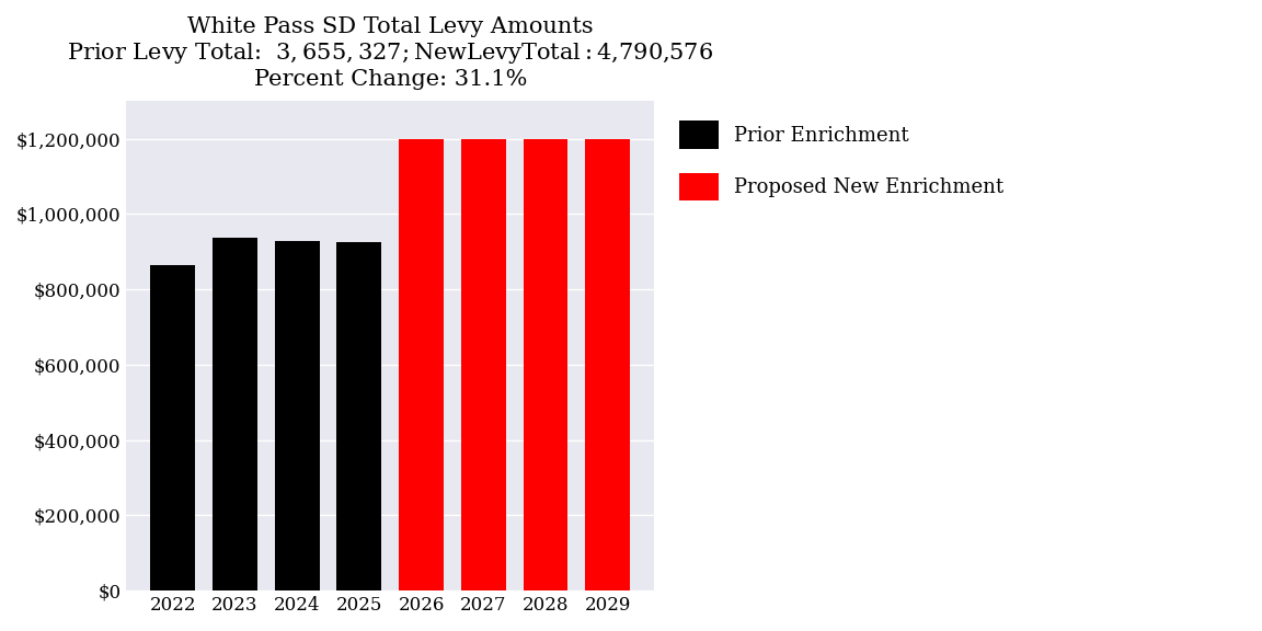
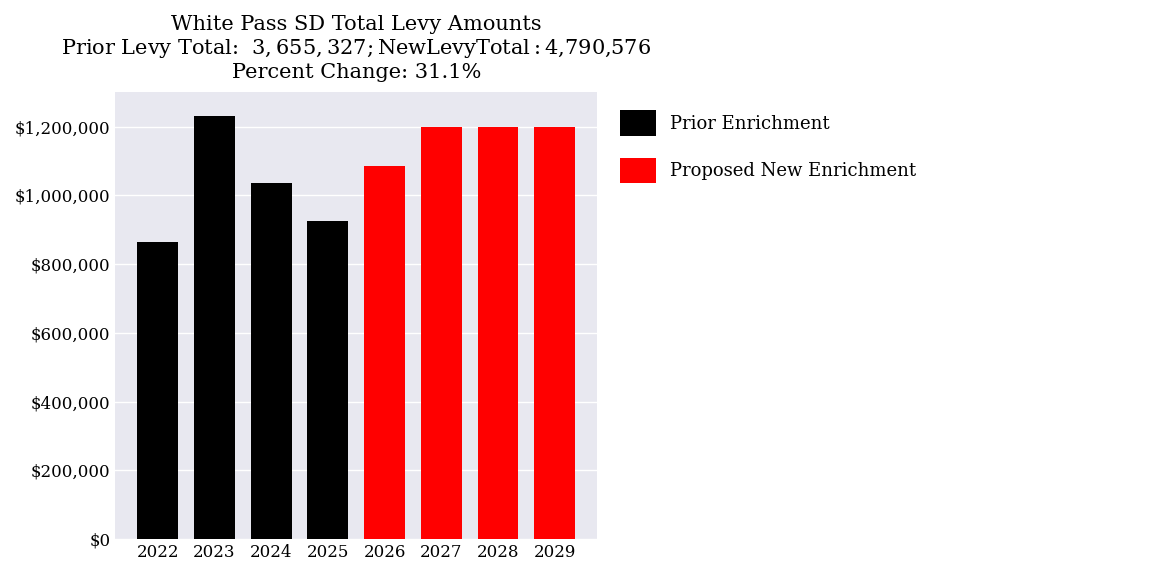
2023: $937,000 -> $1,230,000
2024: $928,000 -> $1,035,000
2026: $1,198,000 -> $1,085,000
